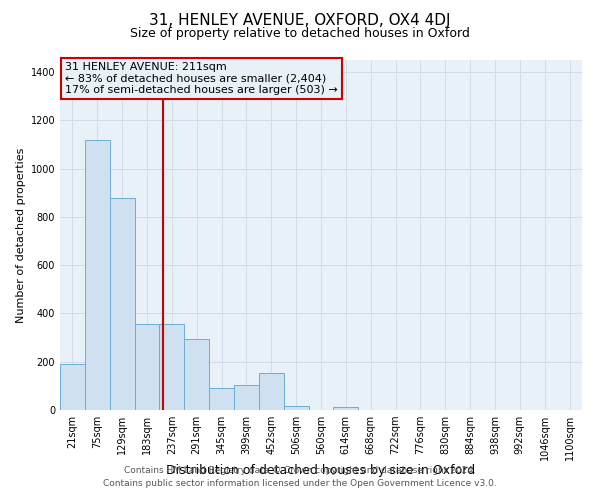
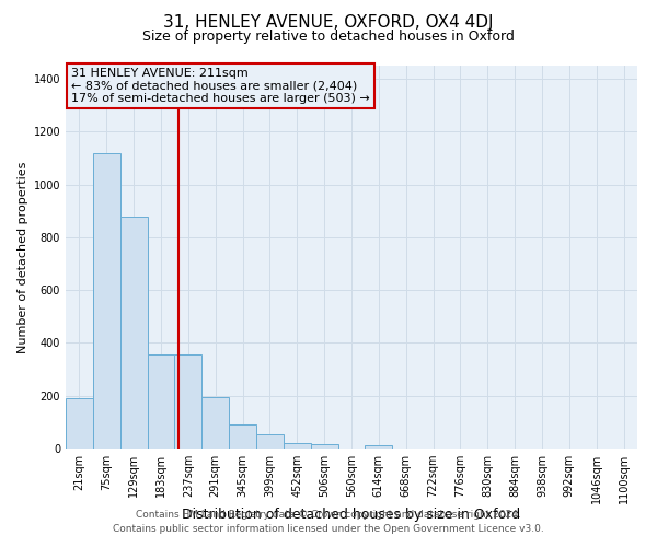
291sqm: 295 -> 195
399sqm: 105 -> 55
452sqm: 155 -> 22
